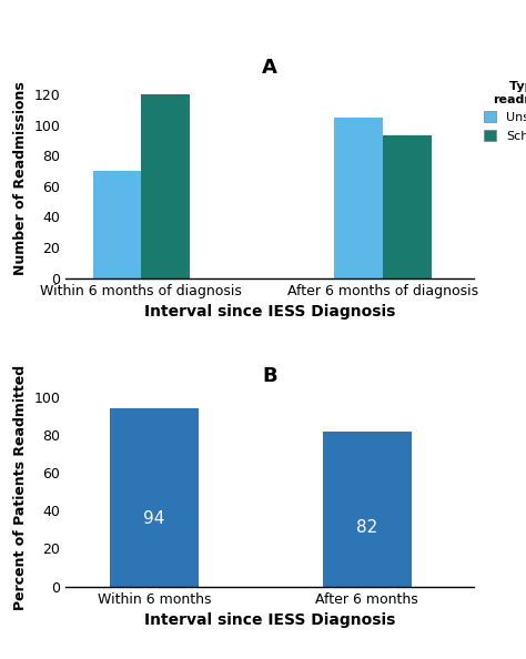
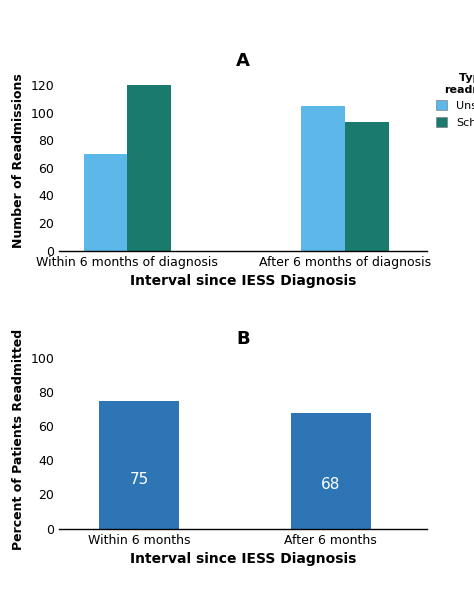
B/Within 6 months: 94 -> 75
B/After 6 months: 82 -> 68
